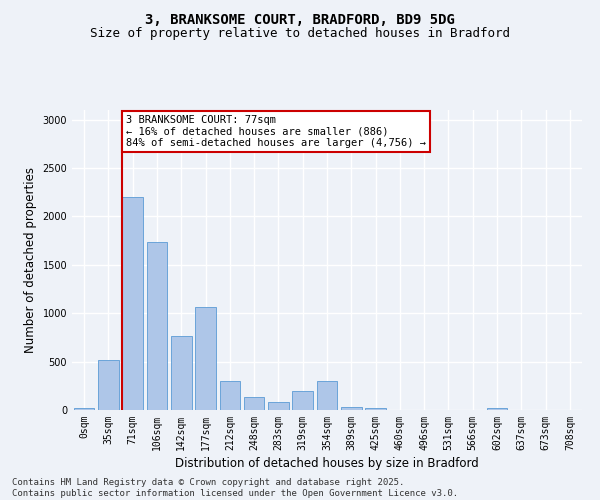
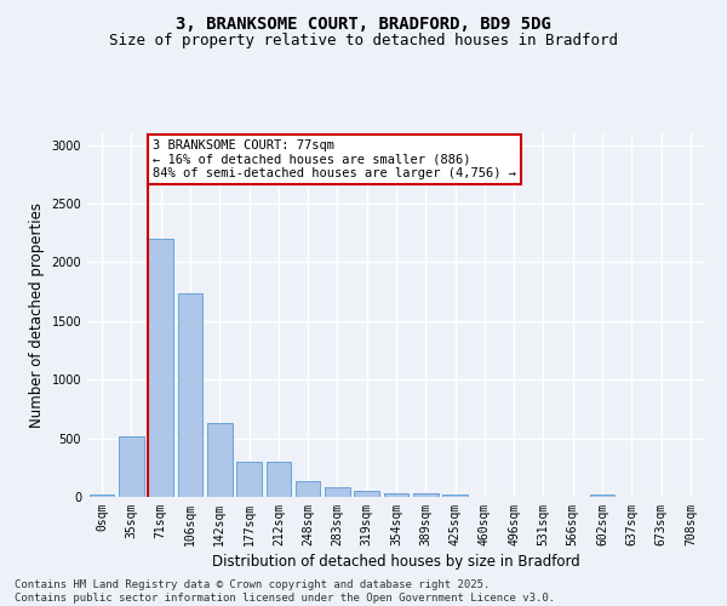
142sqm: 760 -> 630
177sqm: 1060 -> 300
319sqm: 200 -> 60
354sqm: 300 -> 30
